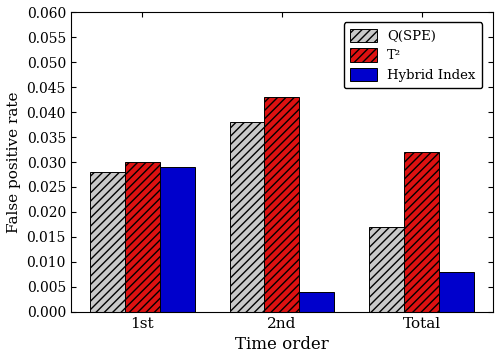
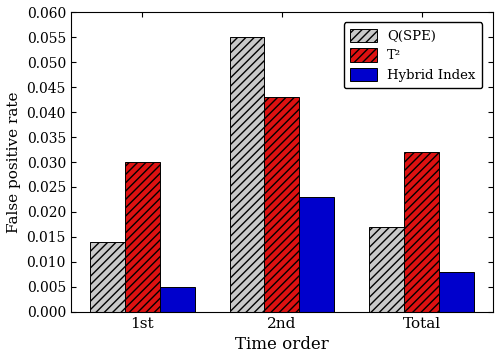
Q(SPE)/1st: 0.028 -> 0.014
Hybrid Index/1st: 0.029 -> 0.005
Q(SPE)/2nd: 0.038 -> 0.055
Hybrid Index/2nd: 0.004 -> 0.023
